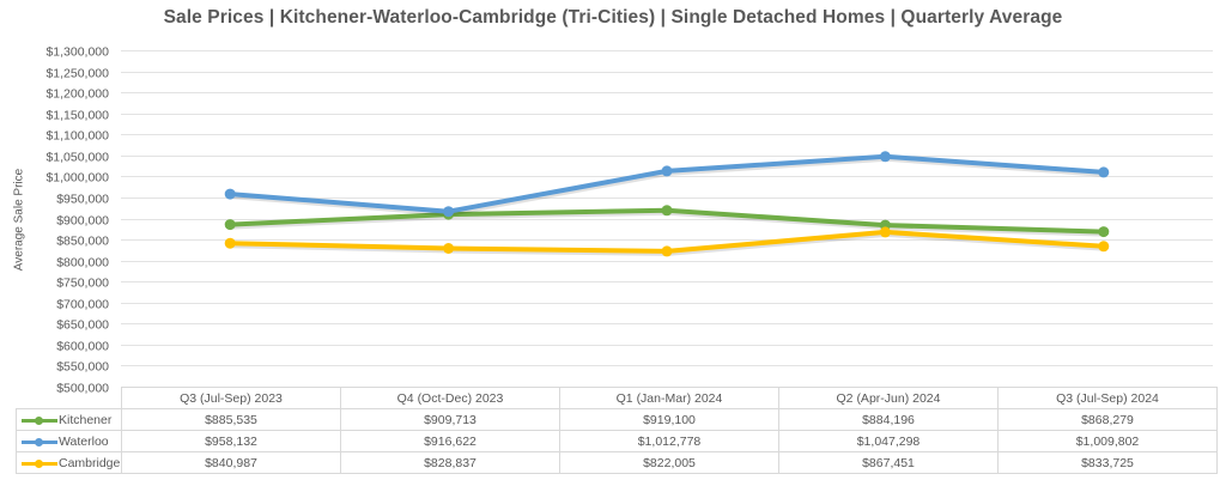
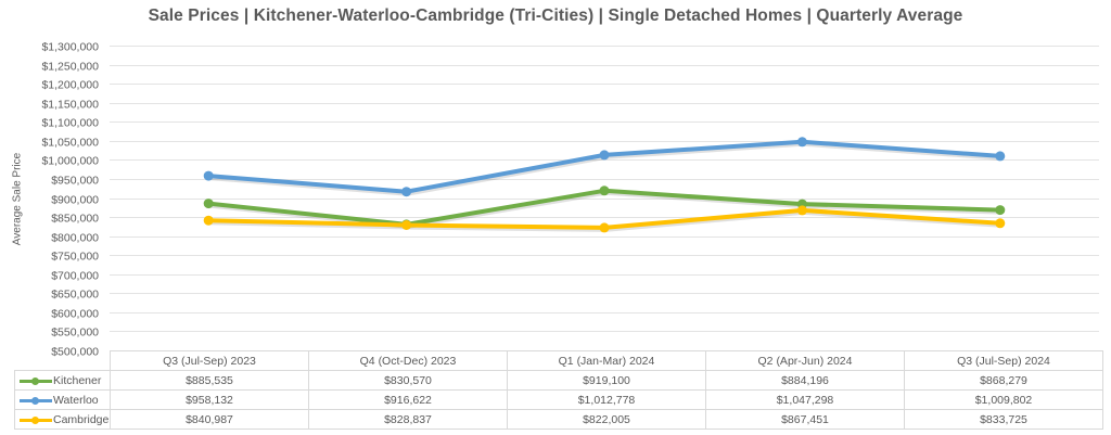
Kitchener/Q4 (Oct-Dec) 2023: $909,713 -> $830,570
